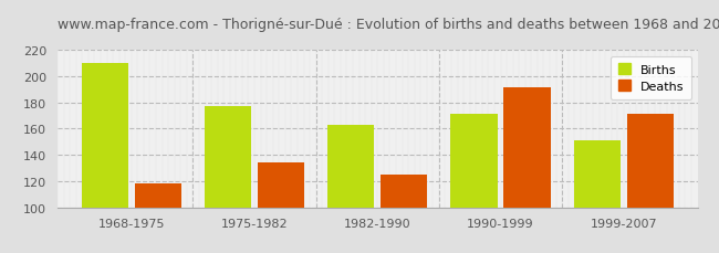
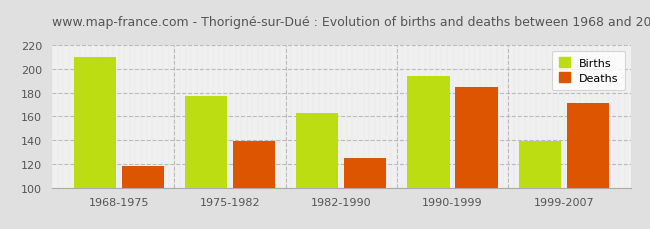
Deaths/1975-1982: 134 -> 139
Births/1990-1999: 171 -> 194
Deaths/1990-1999: 191 -> 185
Births/1999-2007: 151 -> 139
